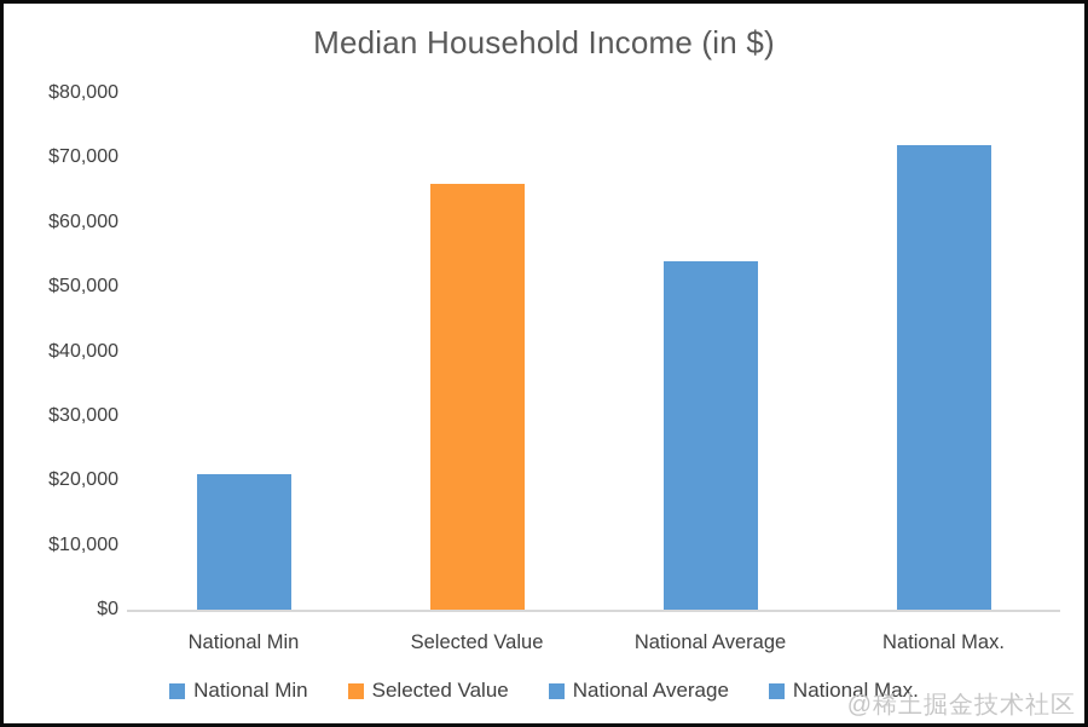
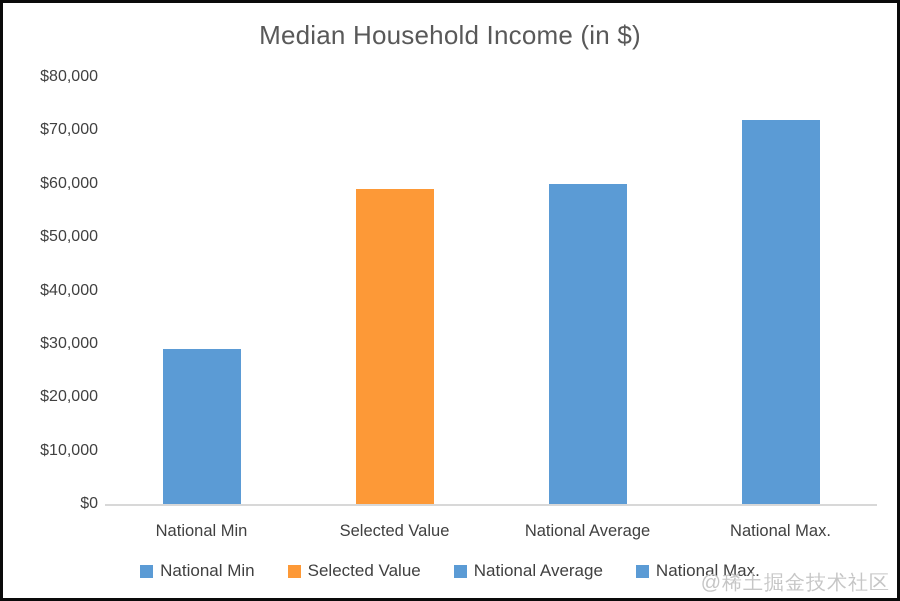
National Min: $21000 -> $29000
Selected Value: $66000 -> $59000
National Average: $54000 -> $60000
